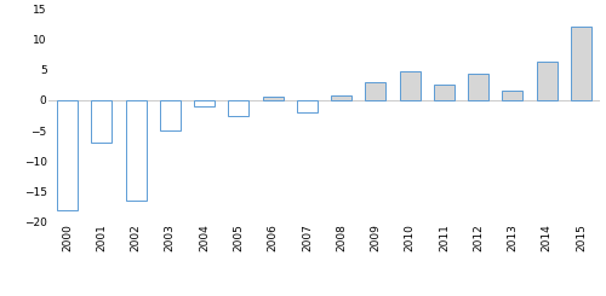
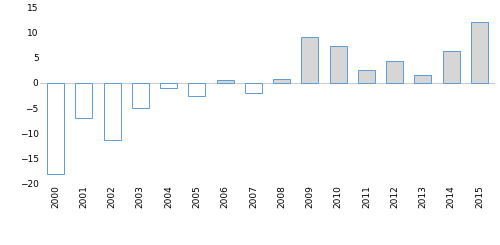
2002: -16.5 -> -11.4
2009: 3.0 -> 9.2
2010: 4.8 -> 7.4
